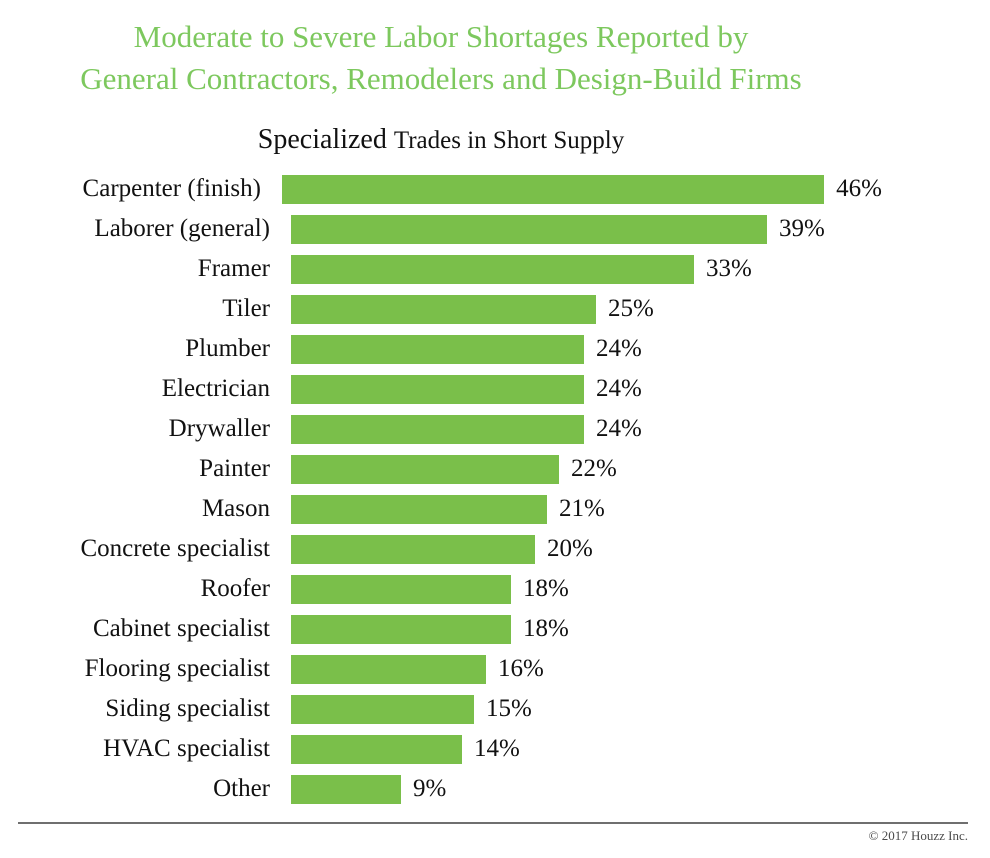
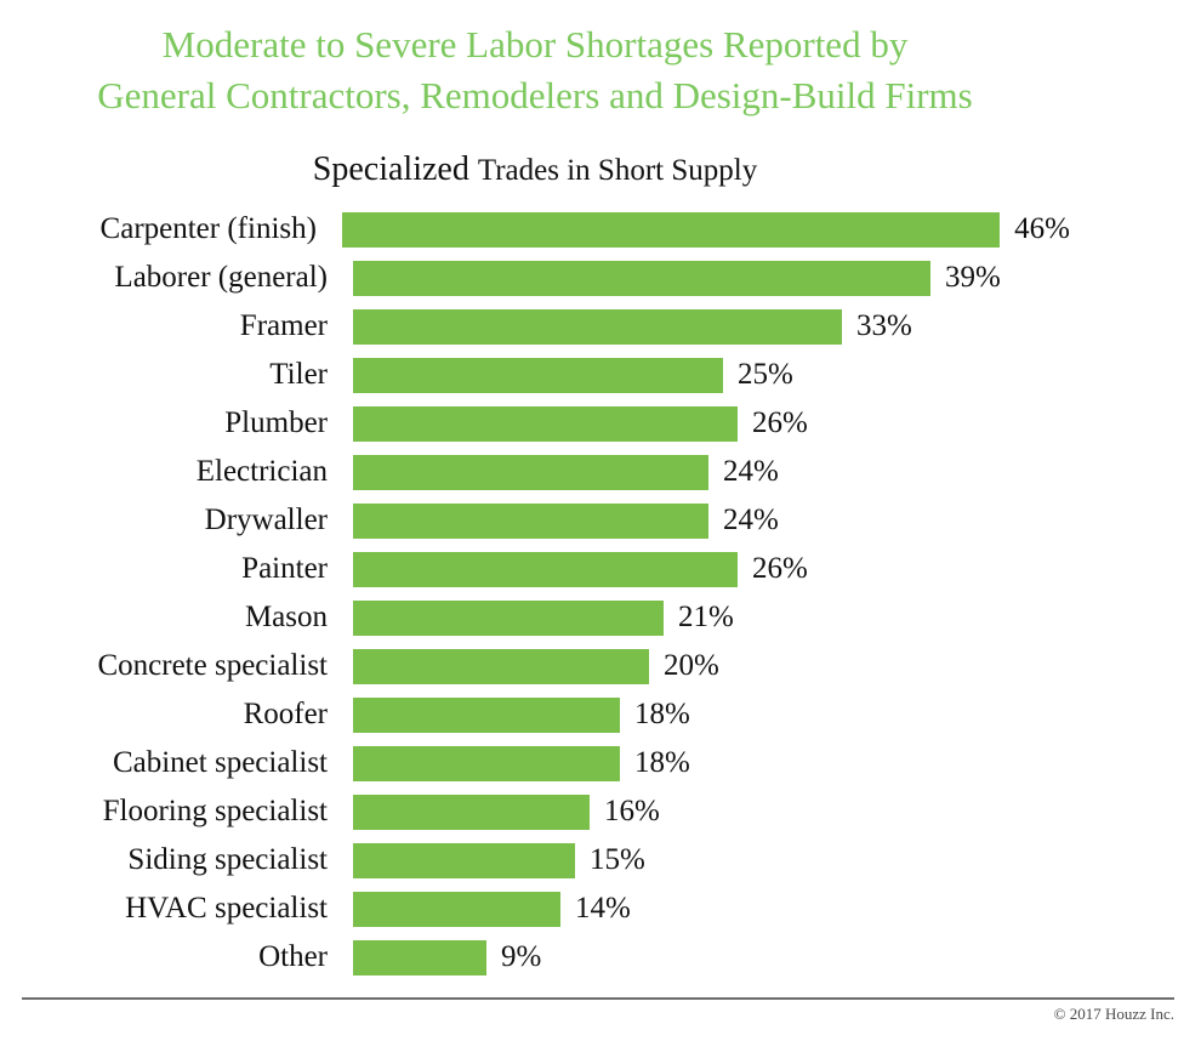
Plumber: 24% -> 26%
Painter: 22% -> 26%
